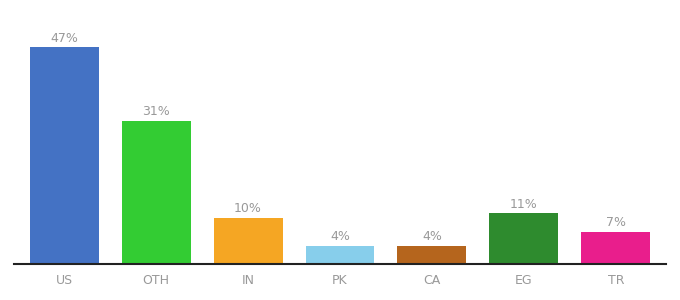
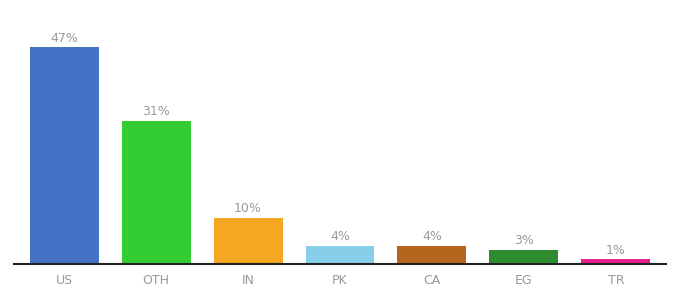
EG: 11% -> 3%
TR: 7% -> 1%
